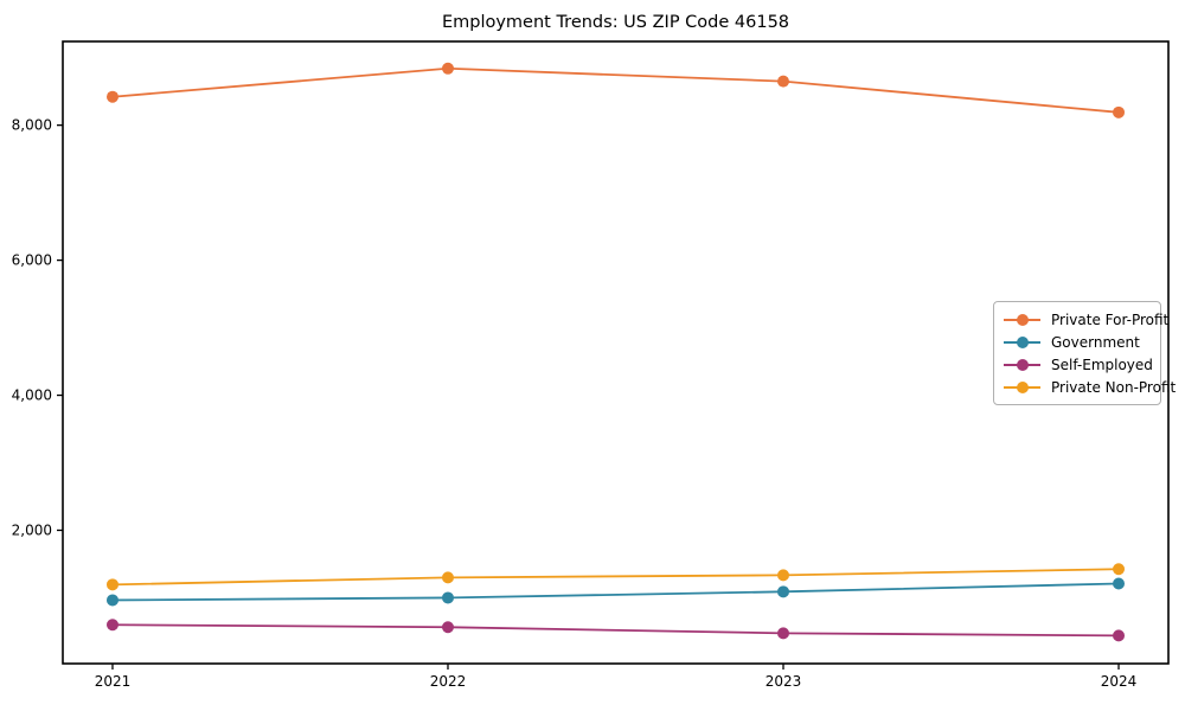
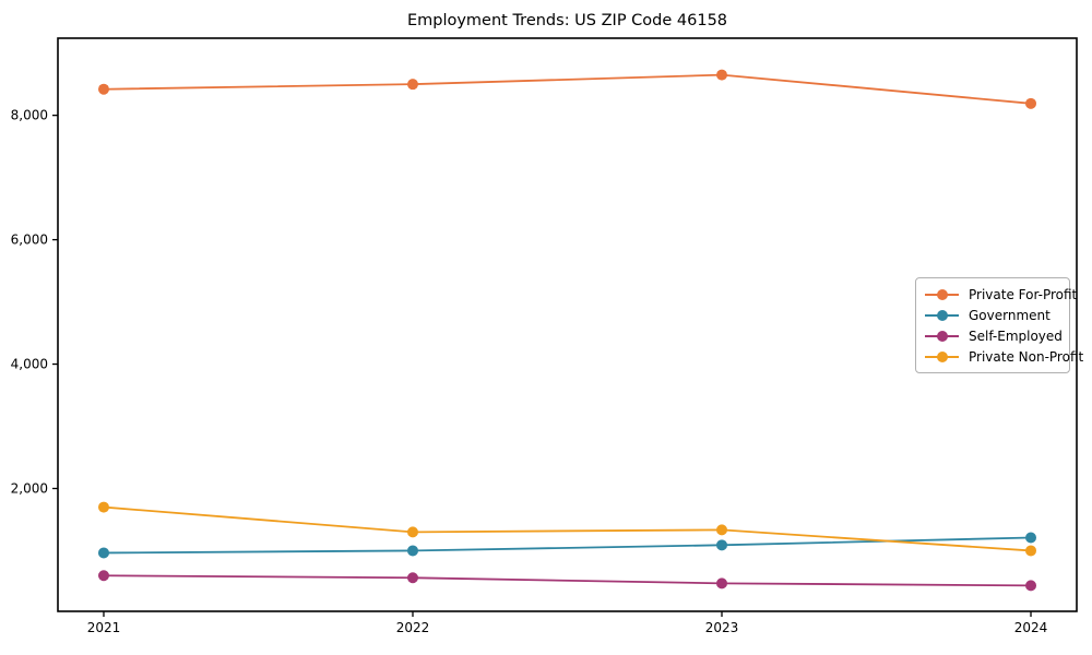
Private Non-Profit/2021: 1200 -> 1700
Private For-Profit/2022: 8800 -> 8500
Private Non-Profit/2024: 1400 -> 1000
